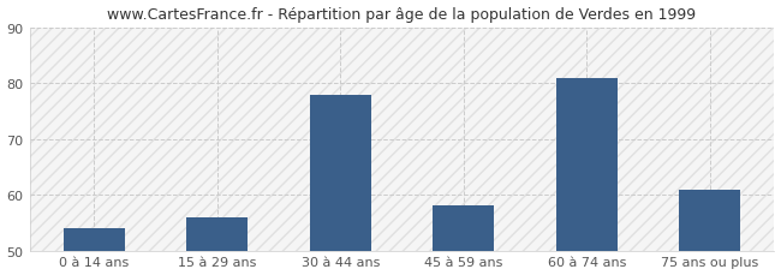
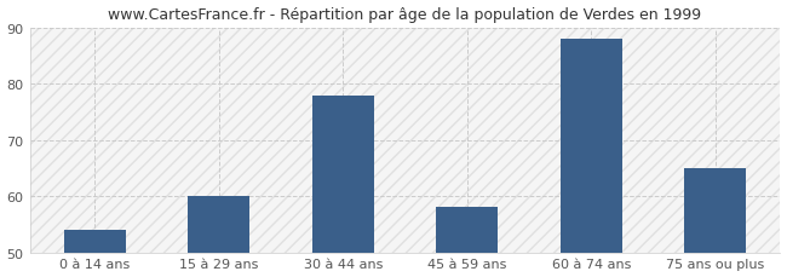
15 à 29 ans: 56 -> 60
60 à 74 ans: 81 -> 88
75 ans ou plus: 61 -> 65
